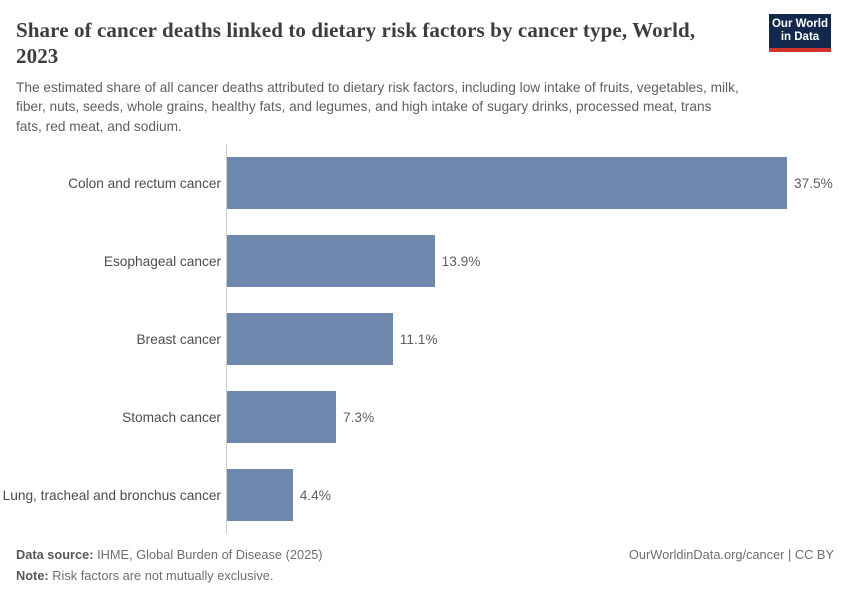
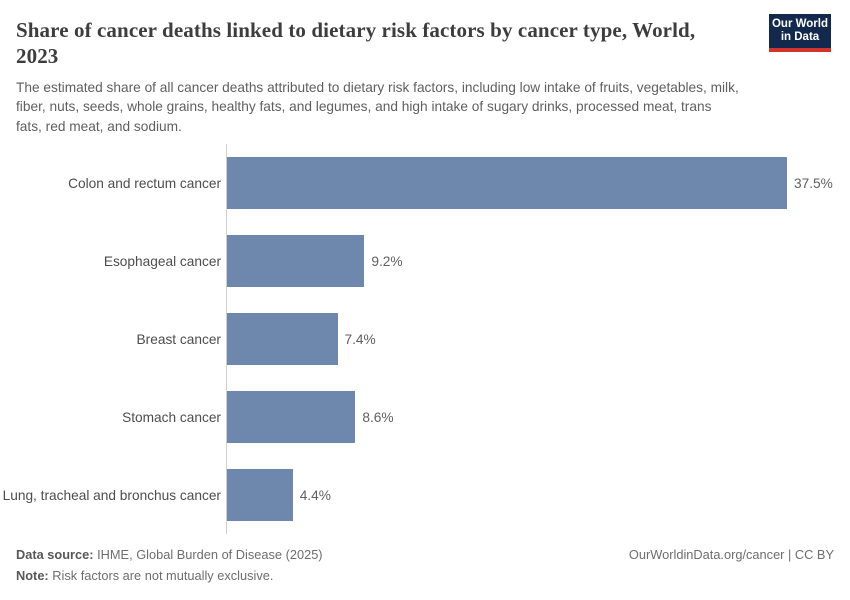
Esophageal cancer: 13.9% -> 9.2%
Breast cancer: 11.1% -> 7.4%
Stomach cancer: 7.3% -> 8.6%
